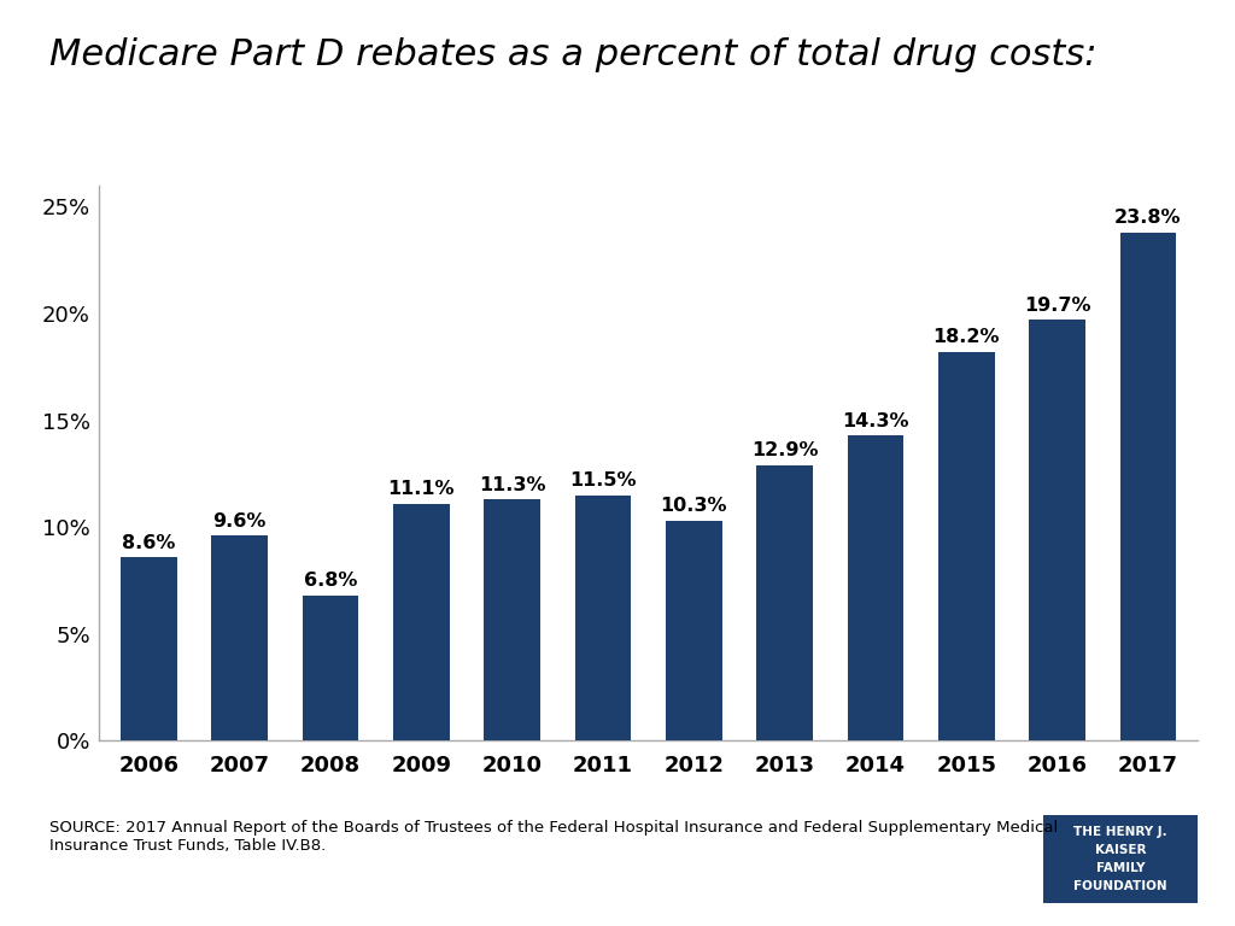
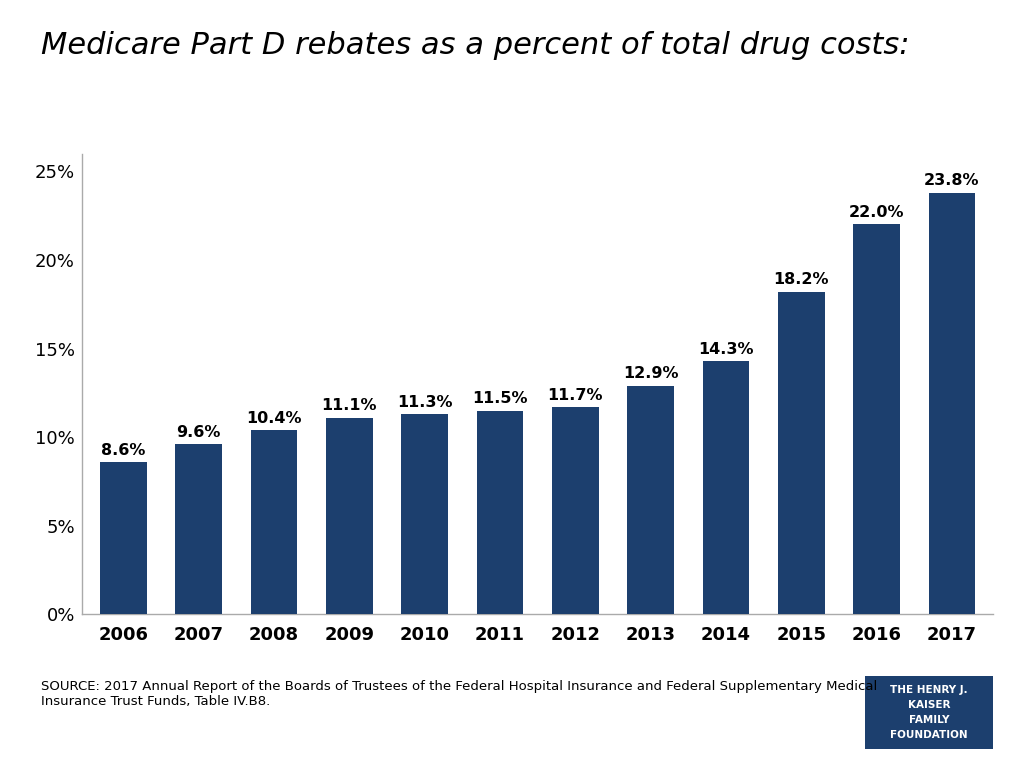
2008: 6.8% -> 10.4%
2012: 10.3% -> 11.7%
2016: 19.7% -> 22.0%
